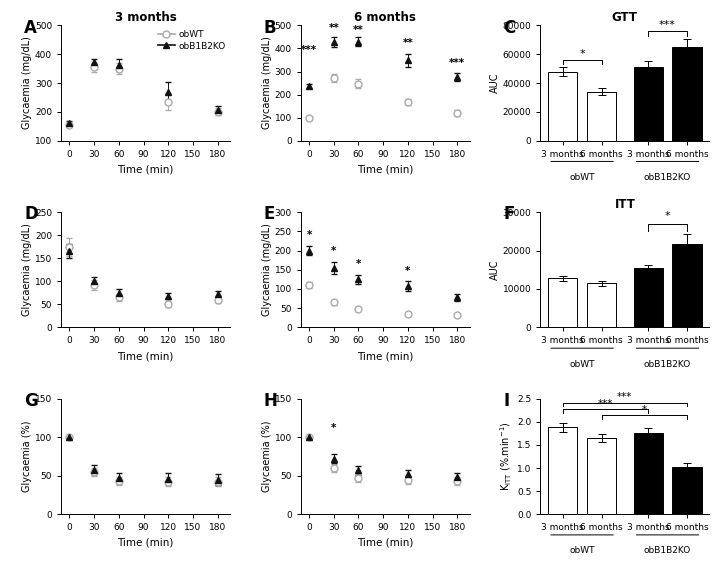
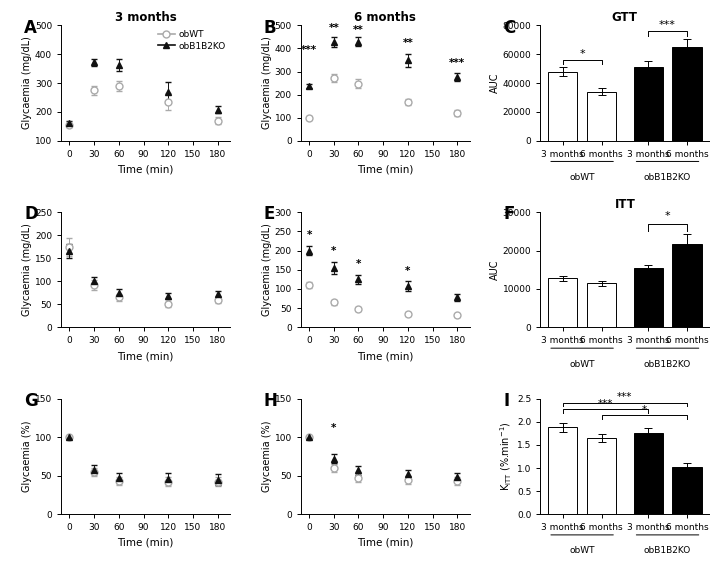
3 months/obWT/30: 355 -> 275
3 months/obWT/60: 350 -> 290
3 months/obWT/180: 200 -> 170
